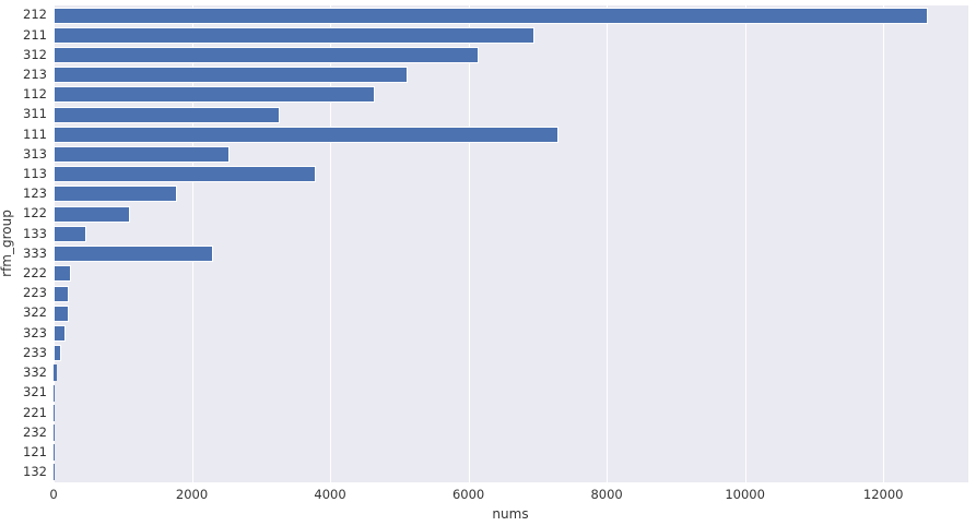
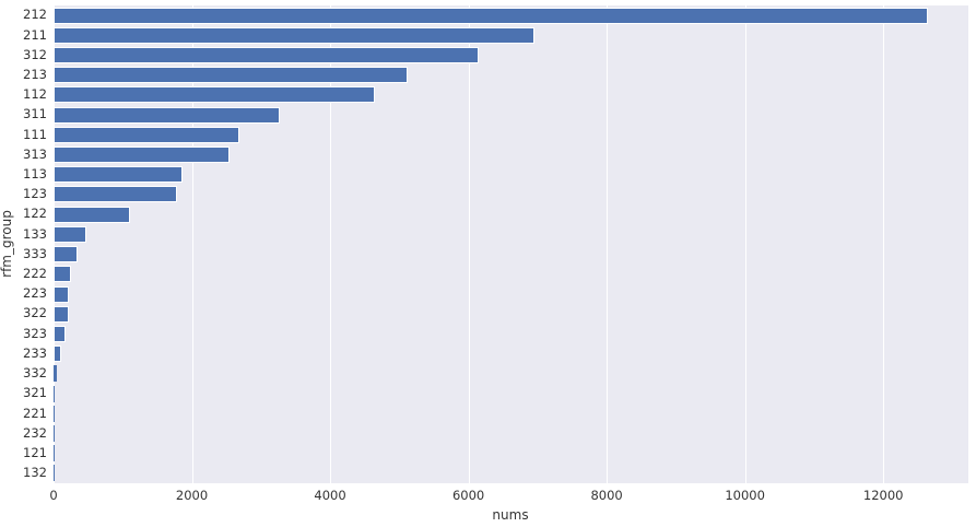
111: 7300 -> 2700
113: 3800 -> 1900
333: 2300 -> 400
